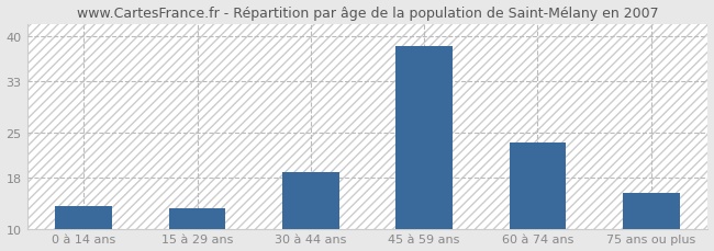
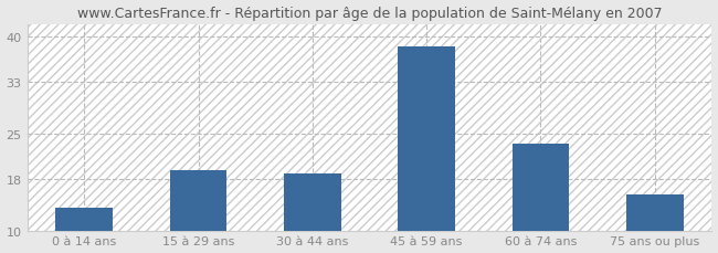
15 à 29 ans: 13.2 -> 19.3
